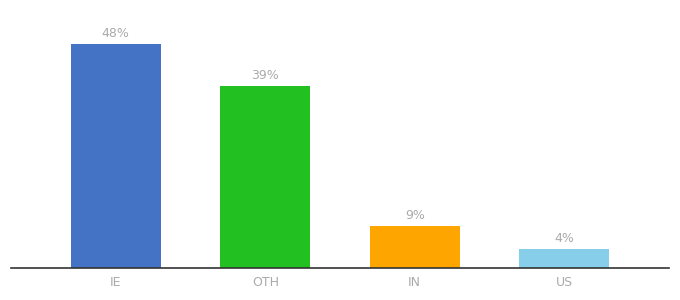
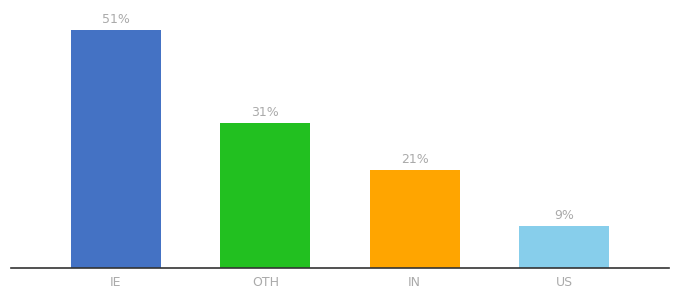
IE: 48% -> 51%
OTH: 39% -> 31%
IN: 9% -> 21%
US: 4% -> 9%
